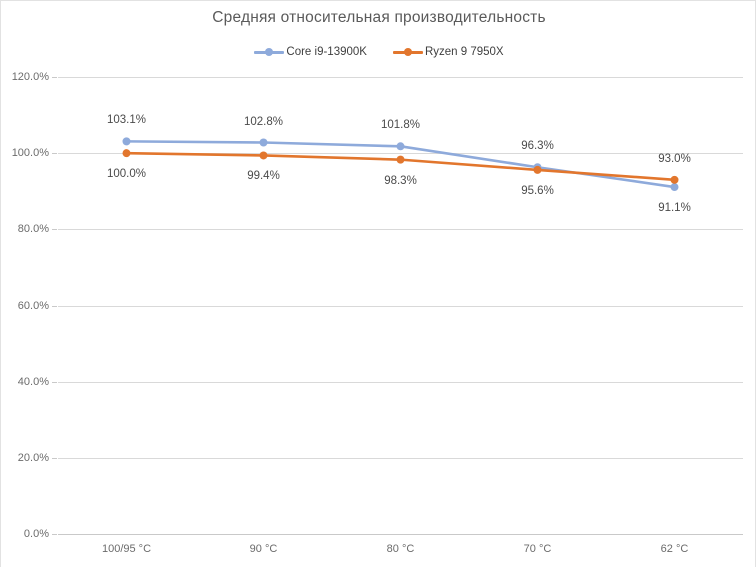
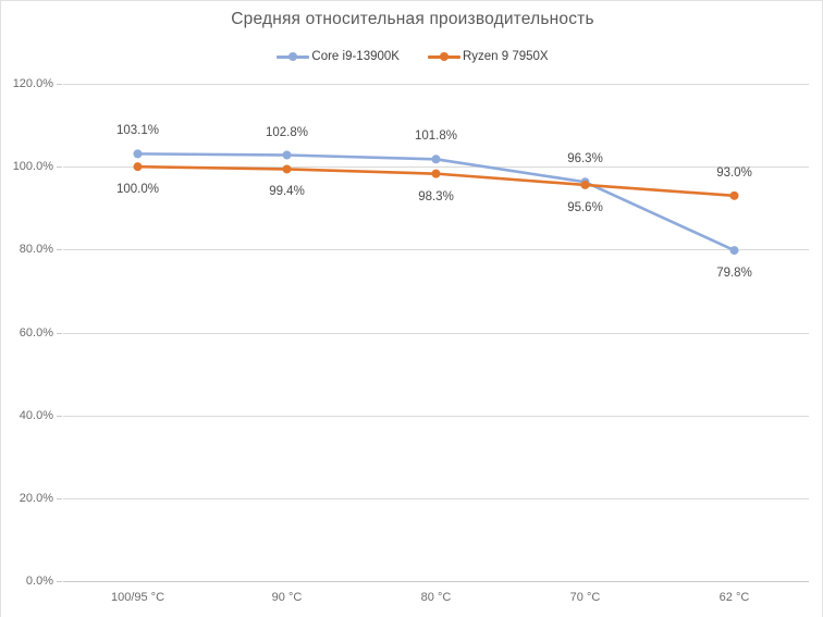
Core i9-13900K/62 °C: 91.1% -> 79.8%
